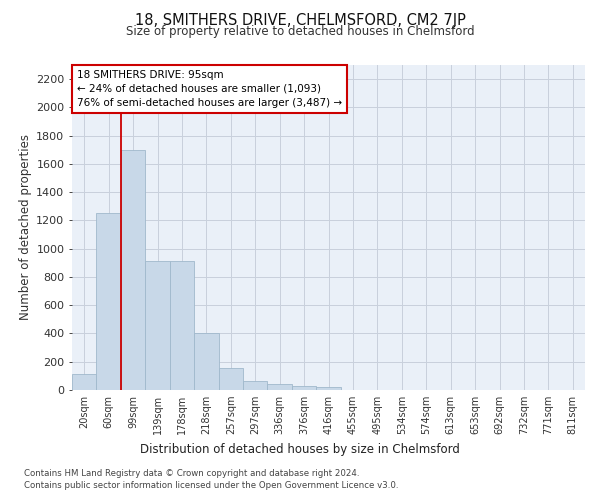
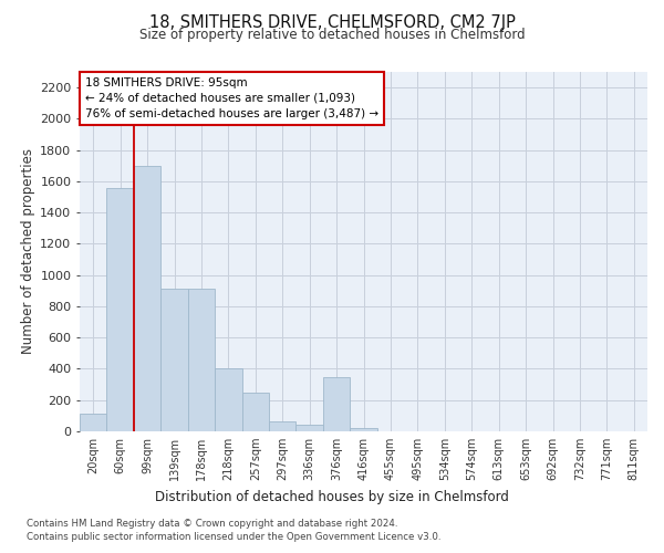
60sqm: 1250 -> 1560
257sqm: 160 -> 250
376sqm: 30 -> 350
